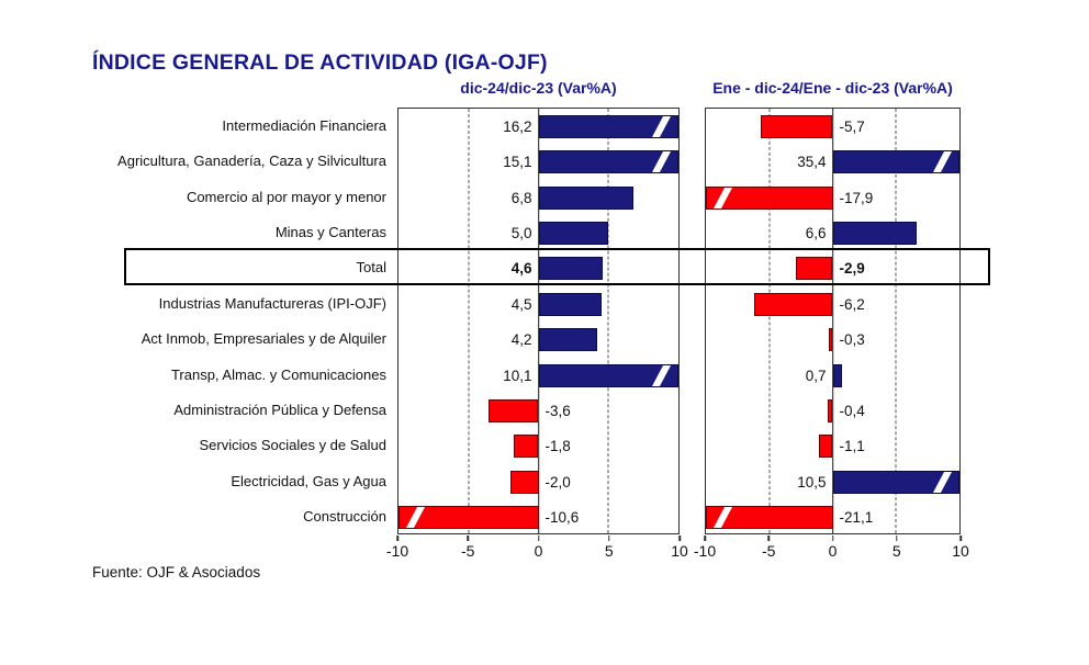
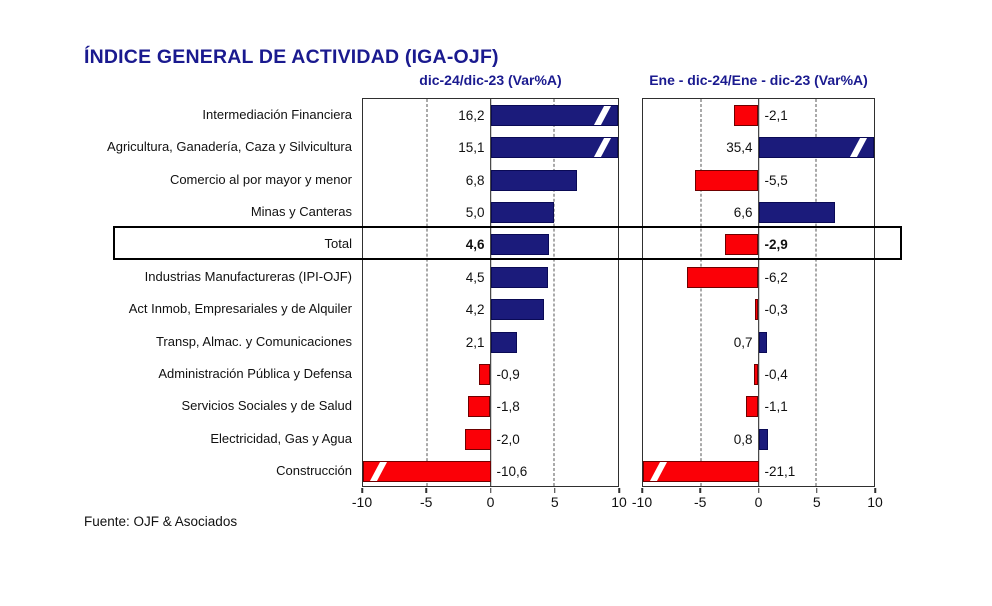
Ene - dic-24/Ene - dic-23 (Var%A)/Intermediación Financiera: -5,7 -> -2,1
Ene - dic-24/Ene - dic-23 (Var%A)/Comercio al por mayor y menor: -17,9 -> -5,5
dic-24/dic-23 (Var%A)/Transp, Almac. y Comunicaciones: 10,1 -> 2,1
dic-24/dic-23 (Var%A)/Administración Pública y Defensa: -3,6 -> -0,9
Ene - dic-24/Ene - dic-23 (Var%A)/Electricidad, Gas y Agua: 10,5 -> 0,8
